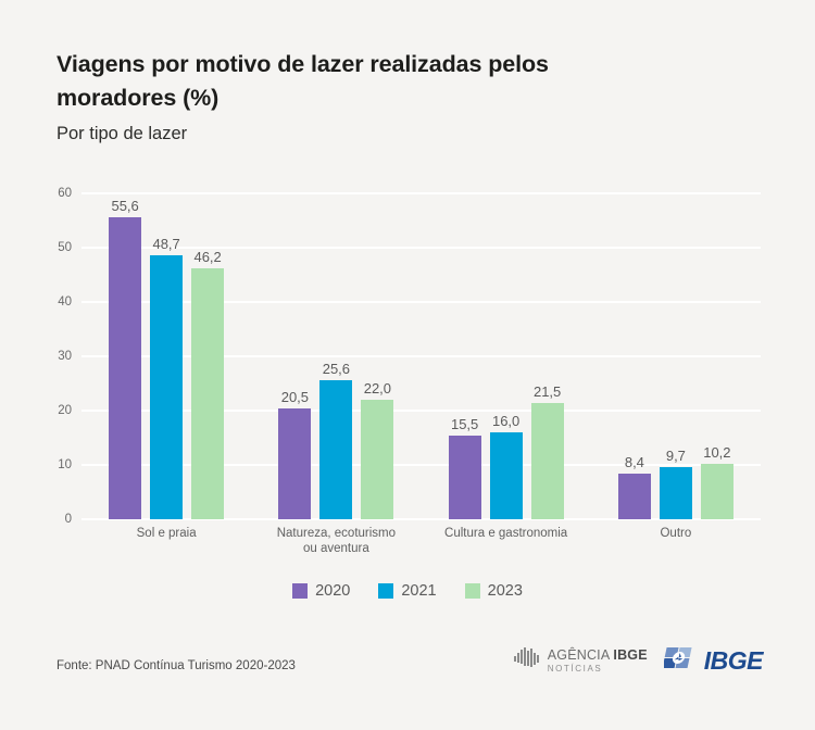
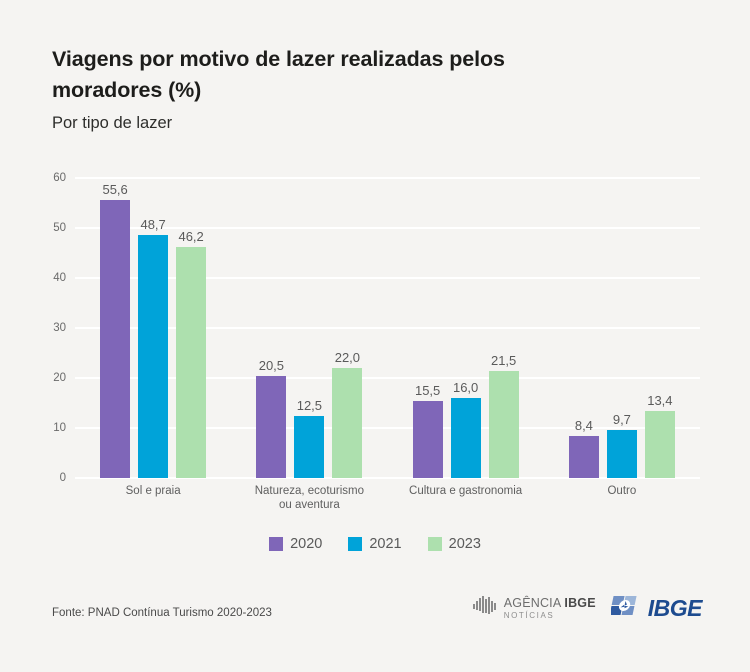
2021/Natureza, ecoturismo ou aventura: 25,6 -> 12,5
2023/Outro: 10,2 -> 13,4
